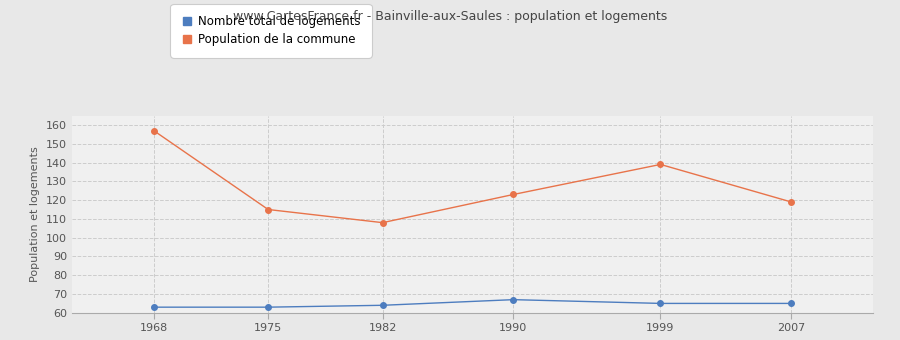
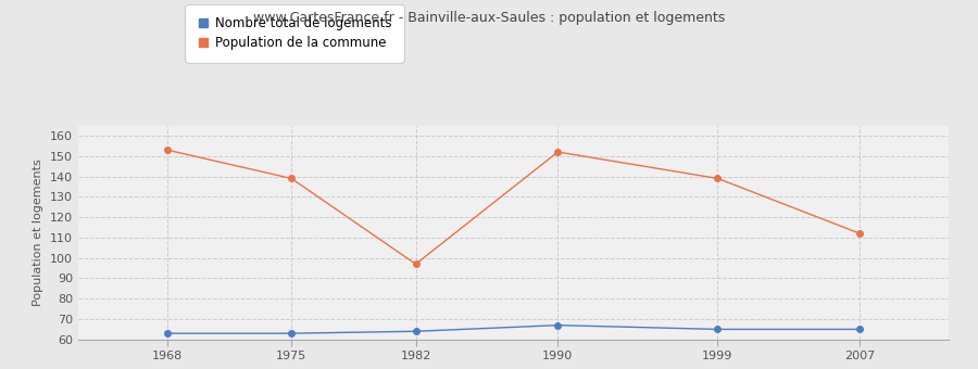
Population de la commune/1968: 157 -> 153
Population de la commune/1975: 115 -> 139
Population de la commune/1982: 108 -> 97
Population de la commune/1990: 123 -> 152
Population de la commune/2007: 119 -> 112
